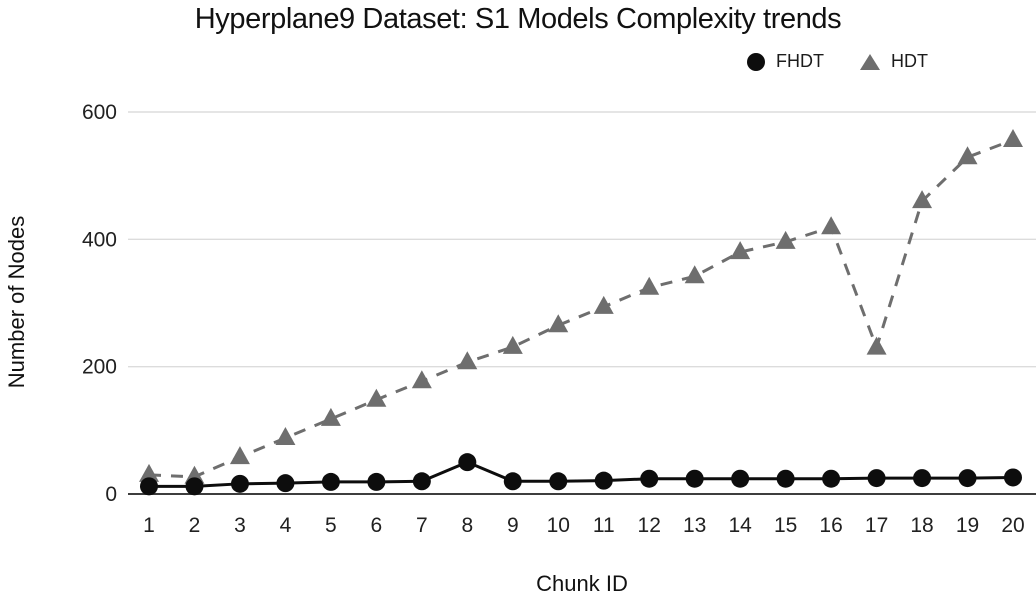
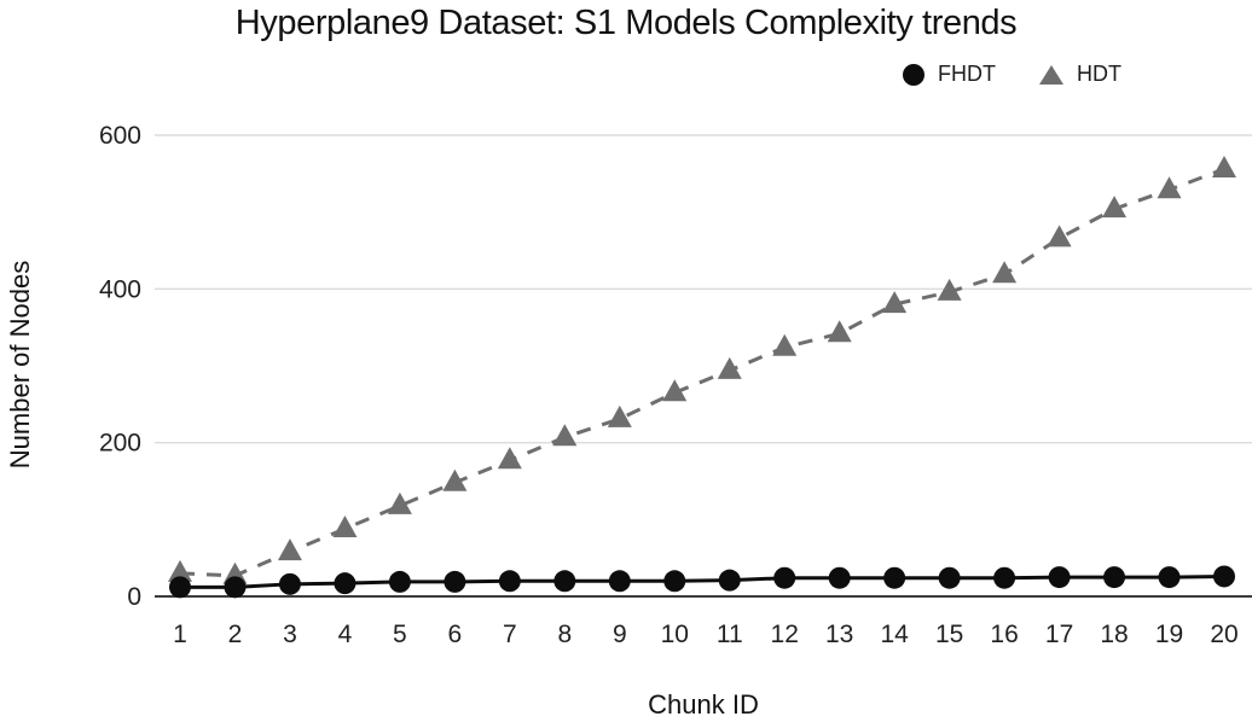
FHDT/8: 50 -> 20
HDT/17: 230 -> 470
HDT/18: 460 -> 500
